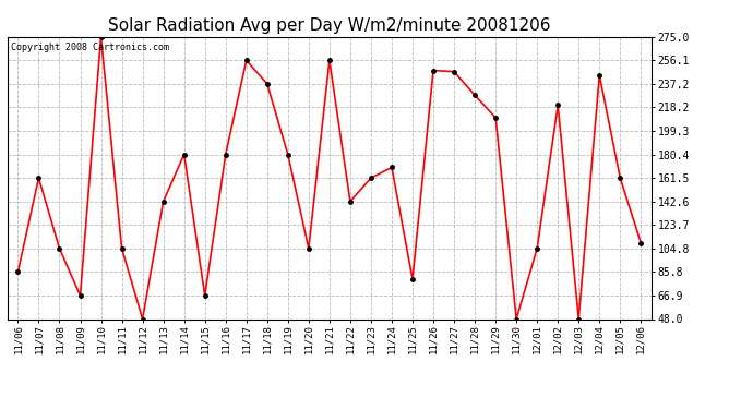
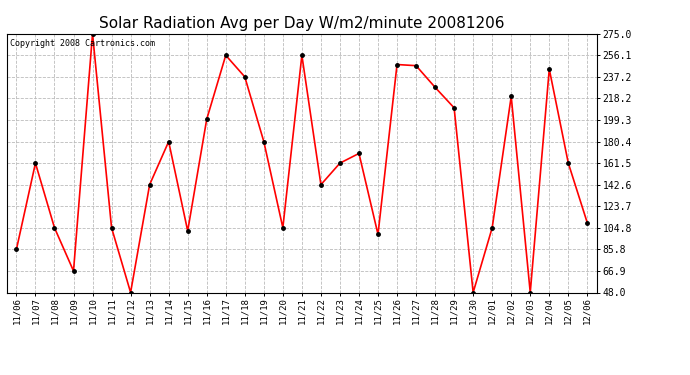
11/15: 67 -> 102
11/16: 180 -> 200
11/25: 80 -> 99
